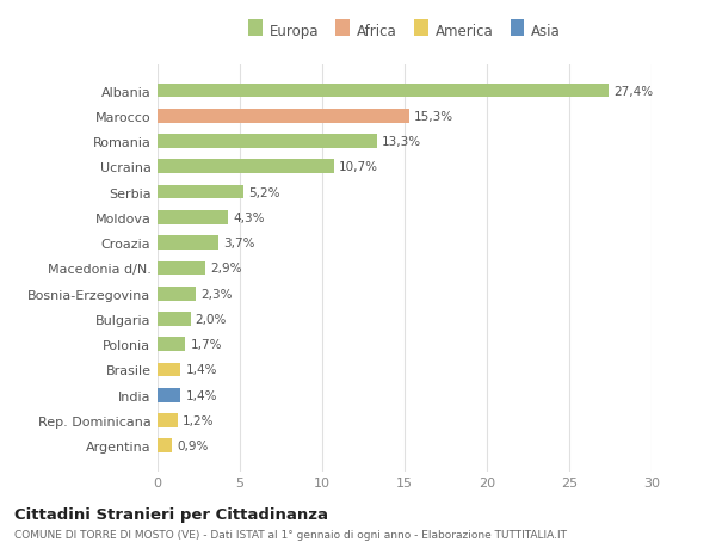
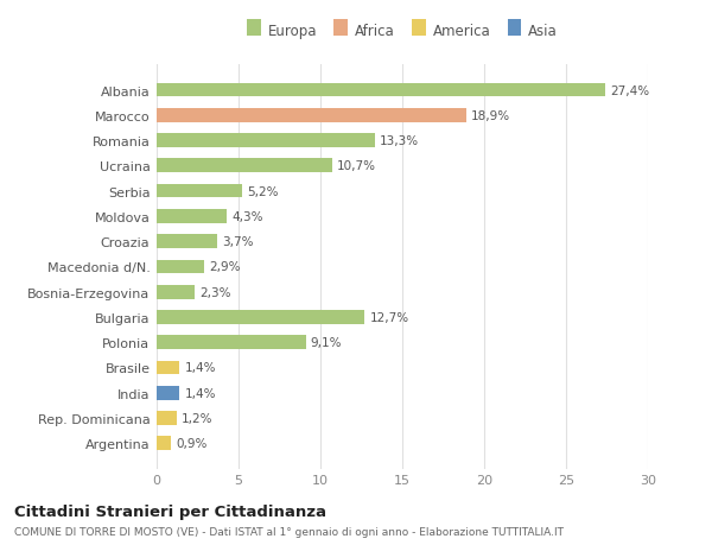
Marocco: 15,3% -> 18,9%
Bulgaria: 2,0% -> 12,7%
Polonia: 1,7% -> 9,1%
